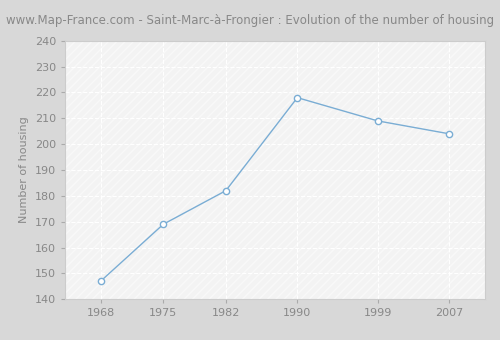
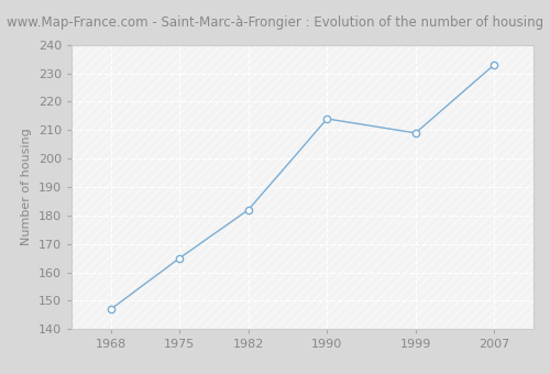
1975: 169 -> 165
1990: 218 -> 214
2007: 204 -> 233
